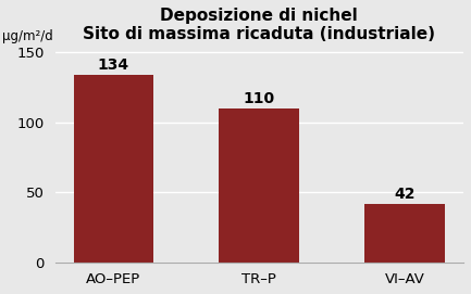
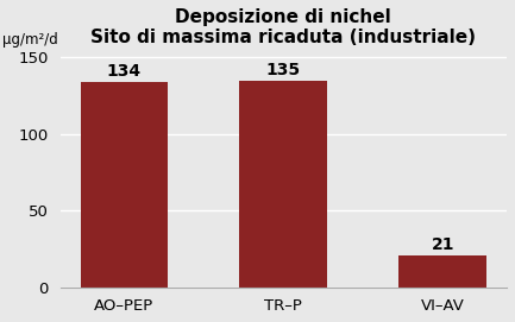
TR–P: 110 -> 135
VI–AV: 42 -> 21
